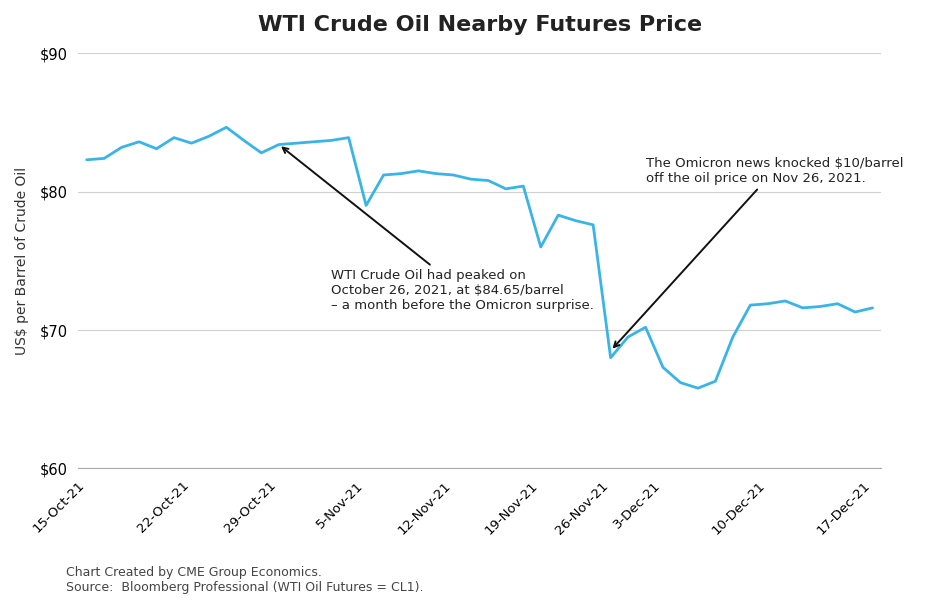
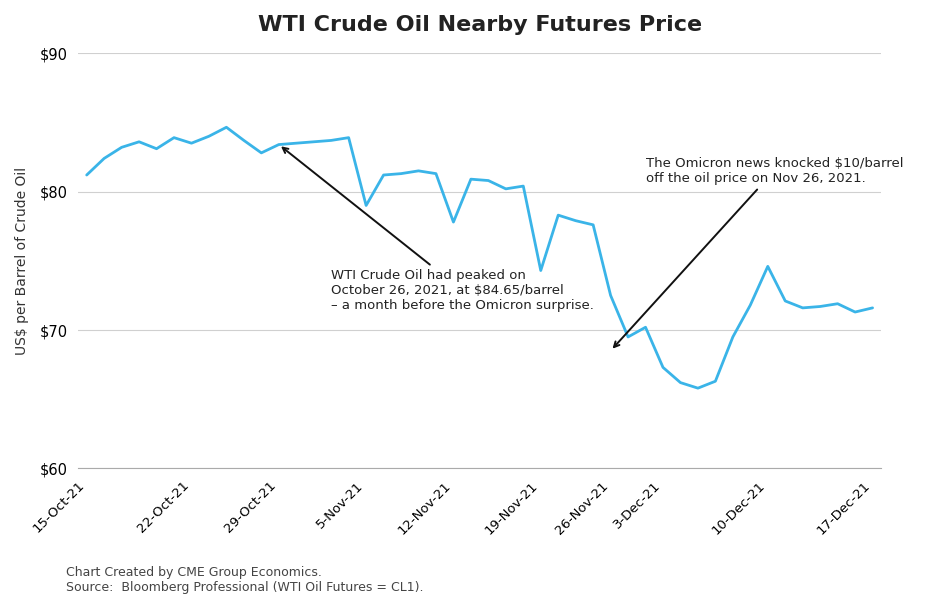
15-Oct-21: $82.3 -> $81.2
12-Nov-21: $81.2 -> $77.8
19-Nov-21: $76.0 -> $74.3
26-Nov-21: $68.0 -> $72.5
10-Dec-21: $71.9 -> $74.6
